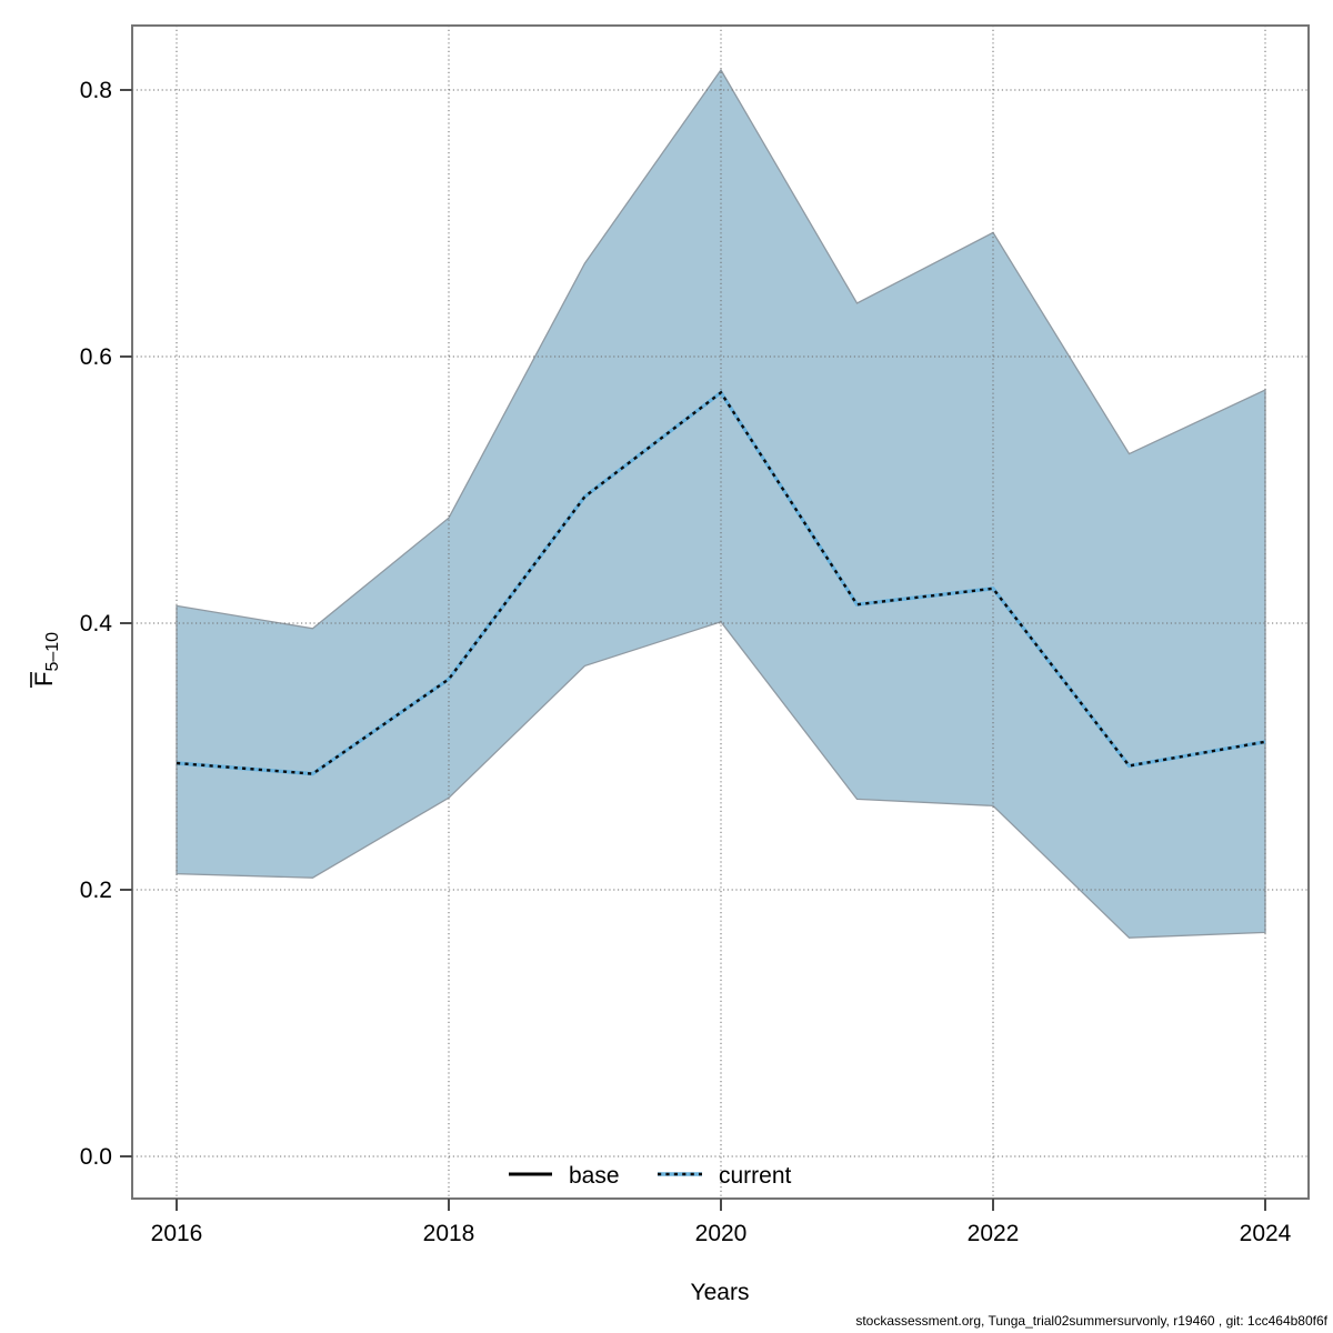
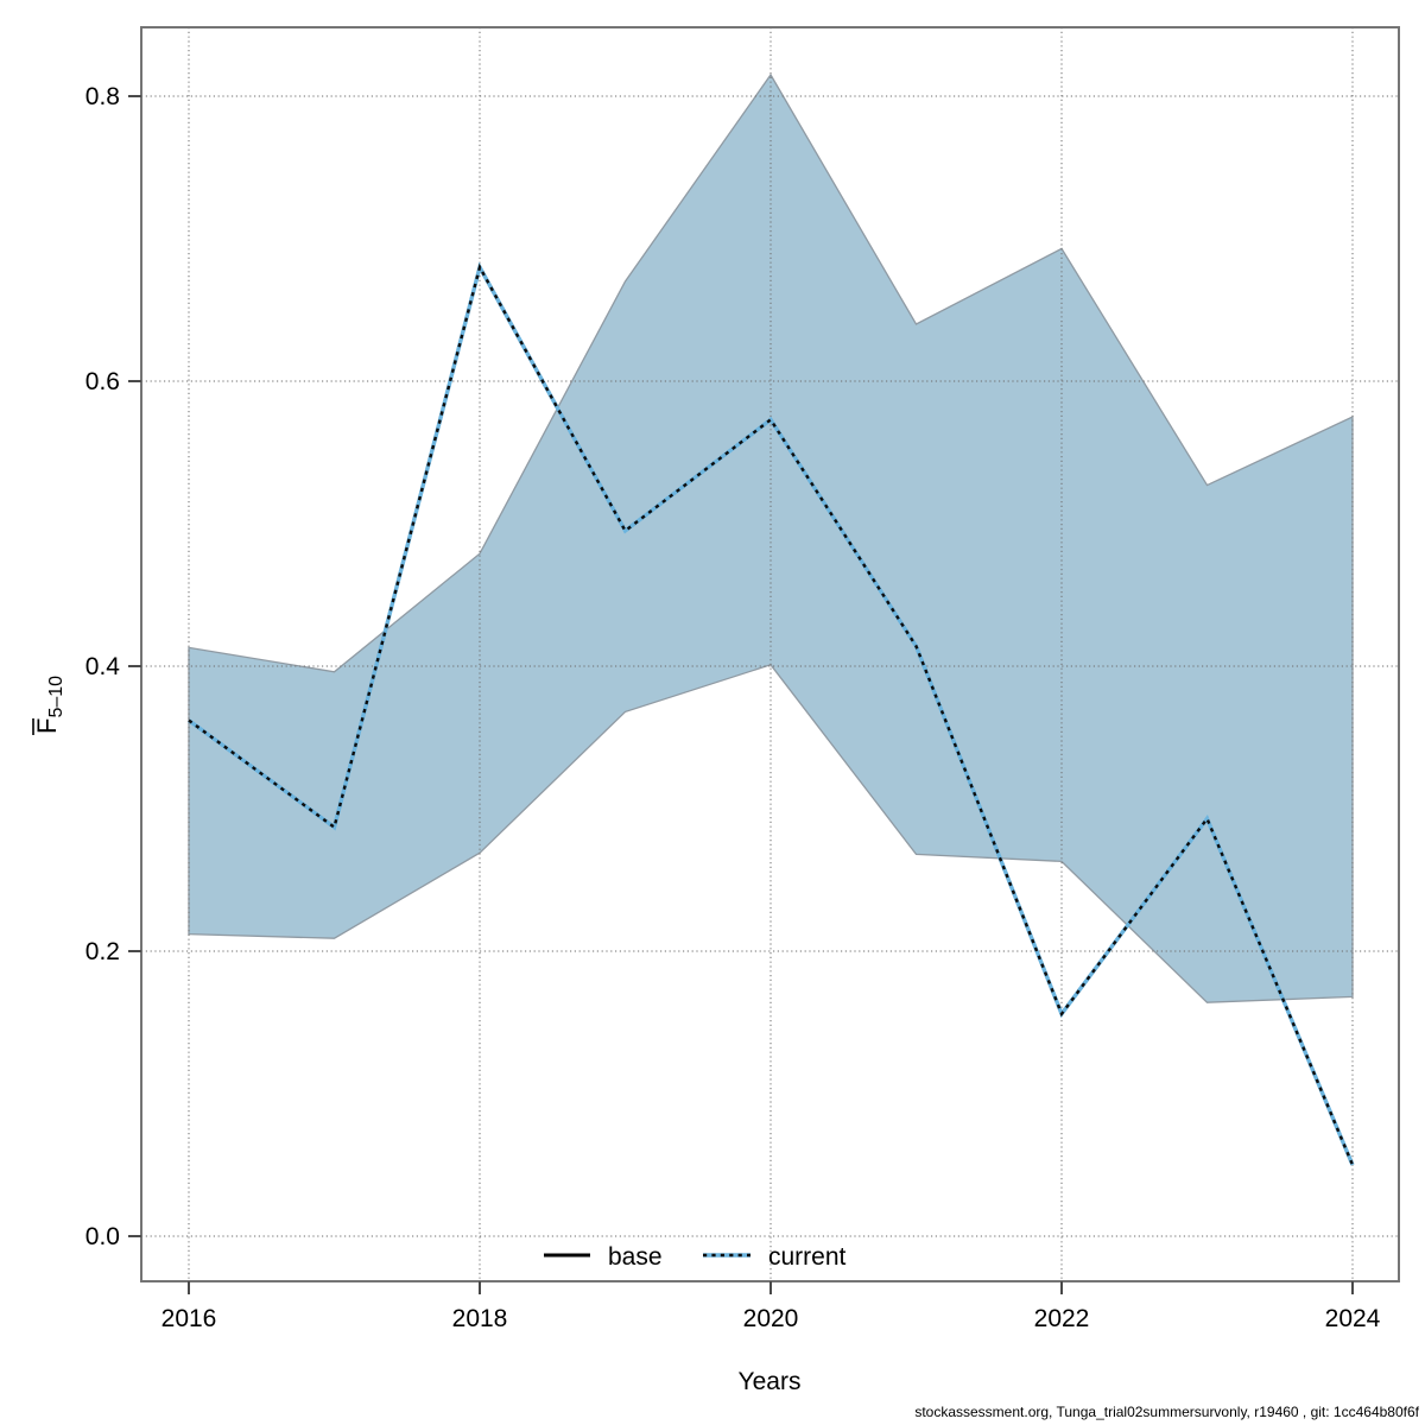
2016: 0.295 -> 0.362
2018: 0.358 -> 0.680
2022: 0.426 -> 0.156
2024: 0.311 -> 0.050
